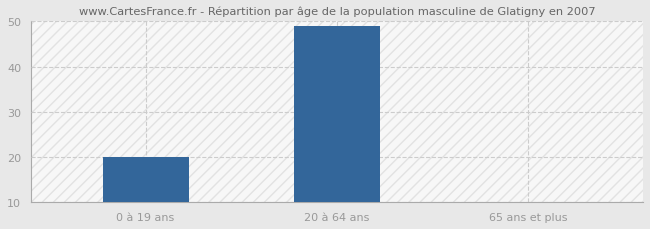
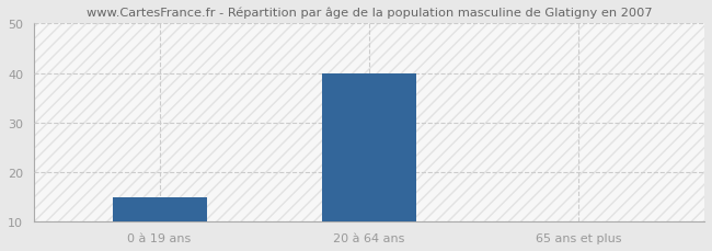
0 à 19 ans: 20 -> 15
20 à 64 ans: 49 -> 40
